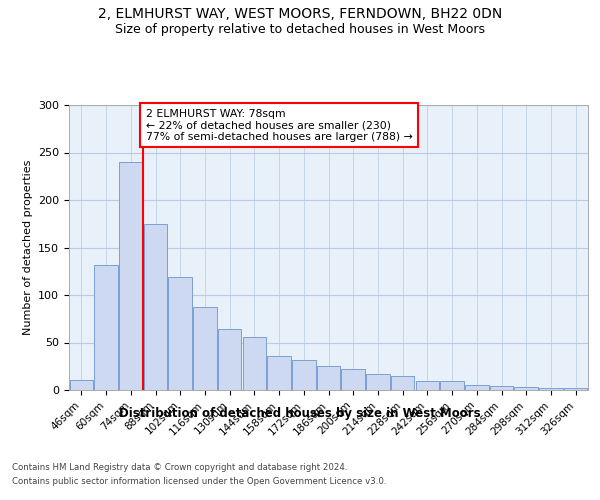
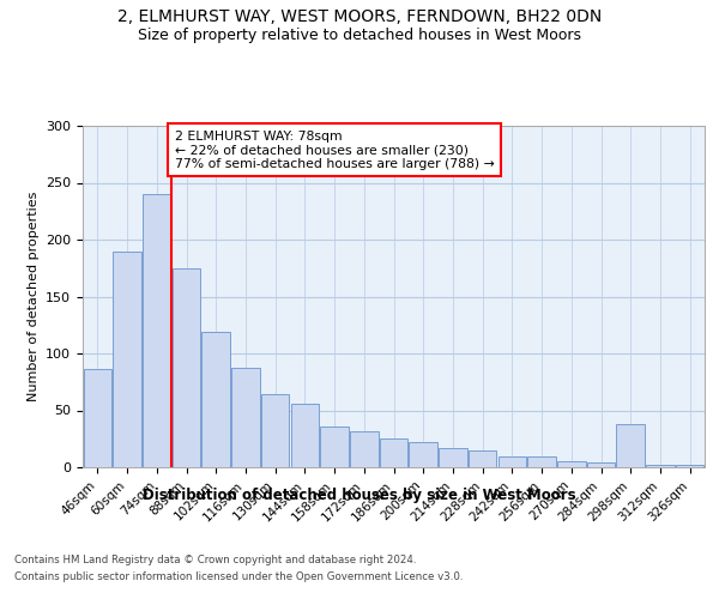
46sqm: 11 -> 86
60sqm: 132 -> 190
298sqm: 3 -> 38
